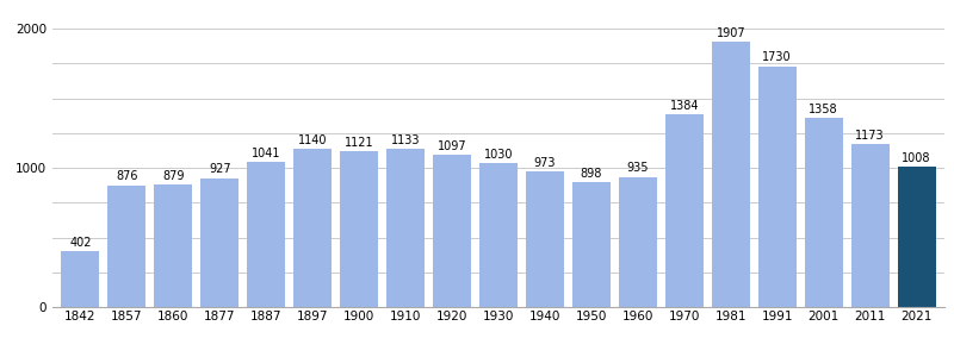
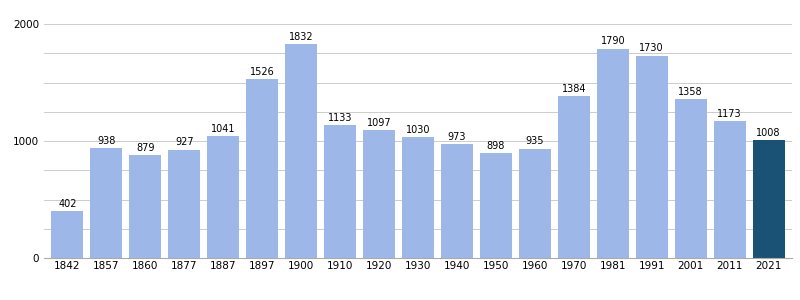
1857: 876 -> 938
1897: 1140 -> 1526
1900: 1121 -> 1832
1981: 1907 -> 1790
